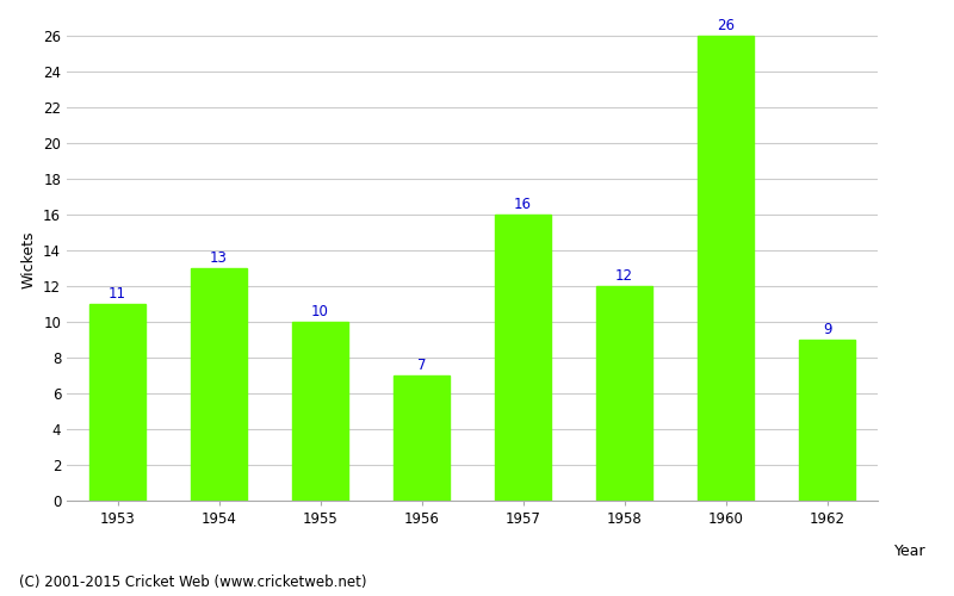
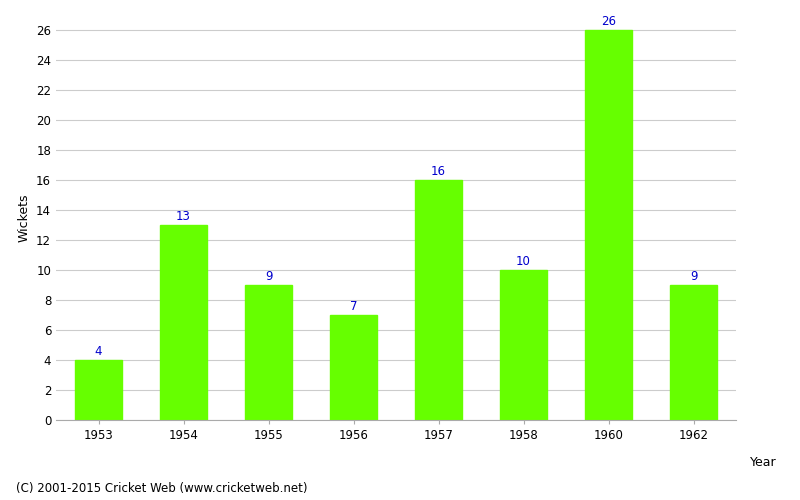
1953: 11 -> 4
1955: 10 -> 9
1958: 12 -> 10
